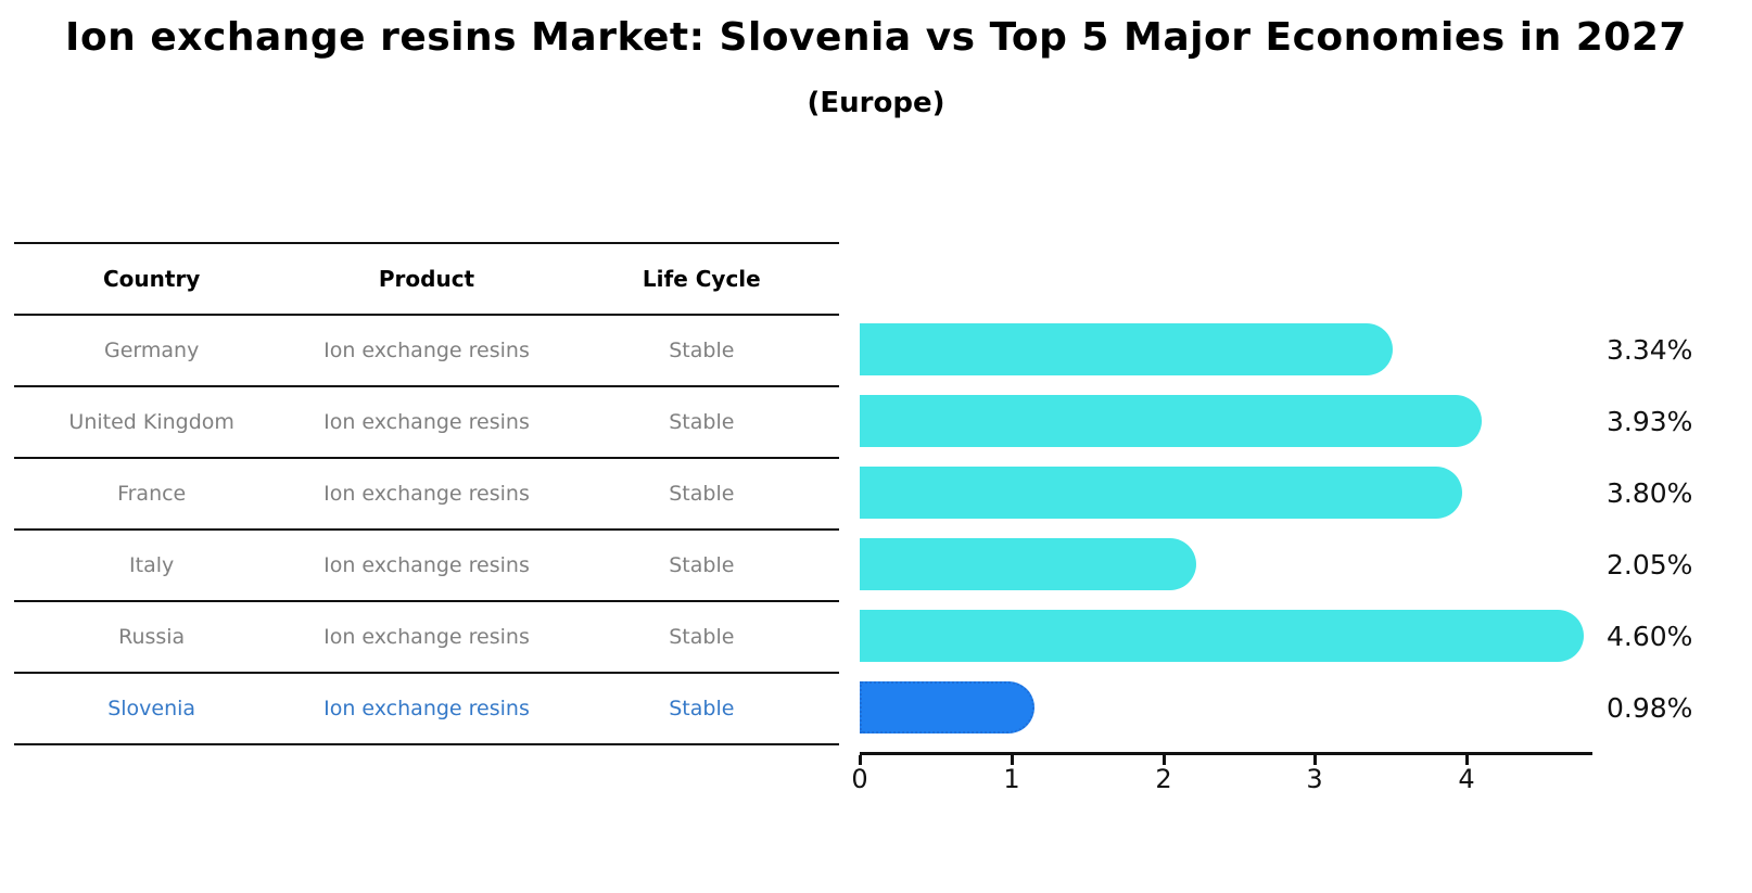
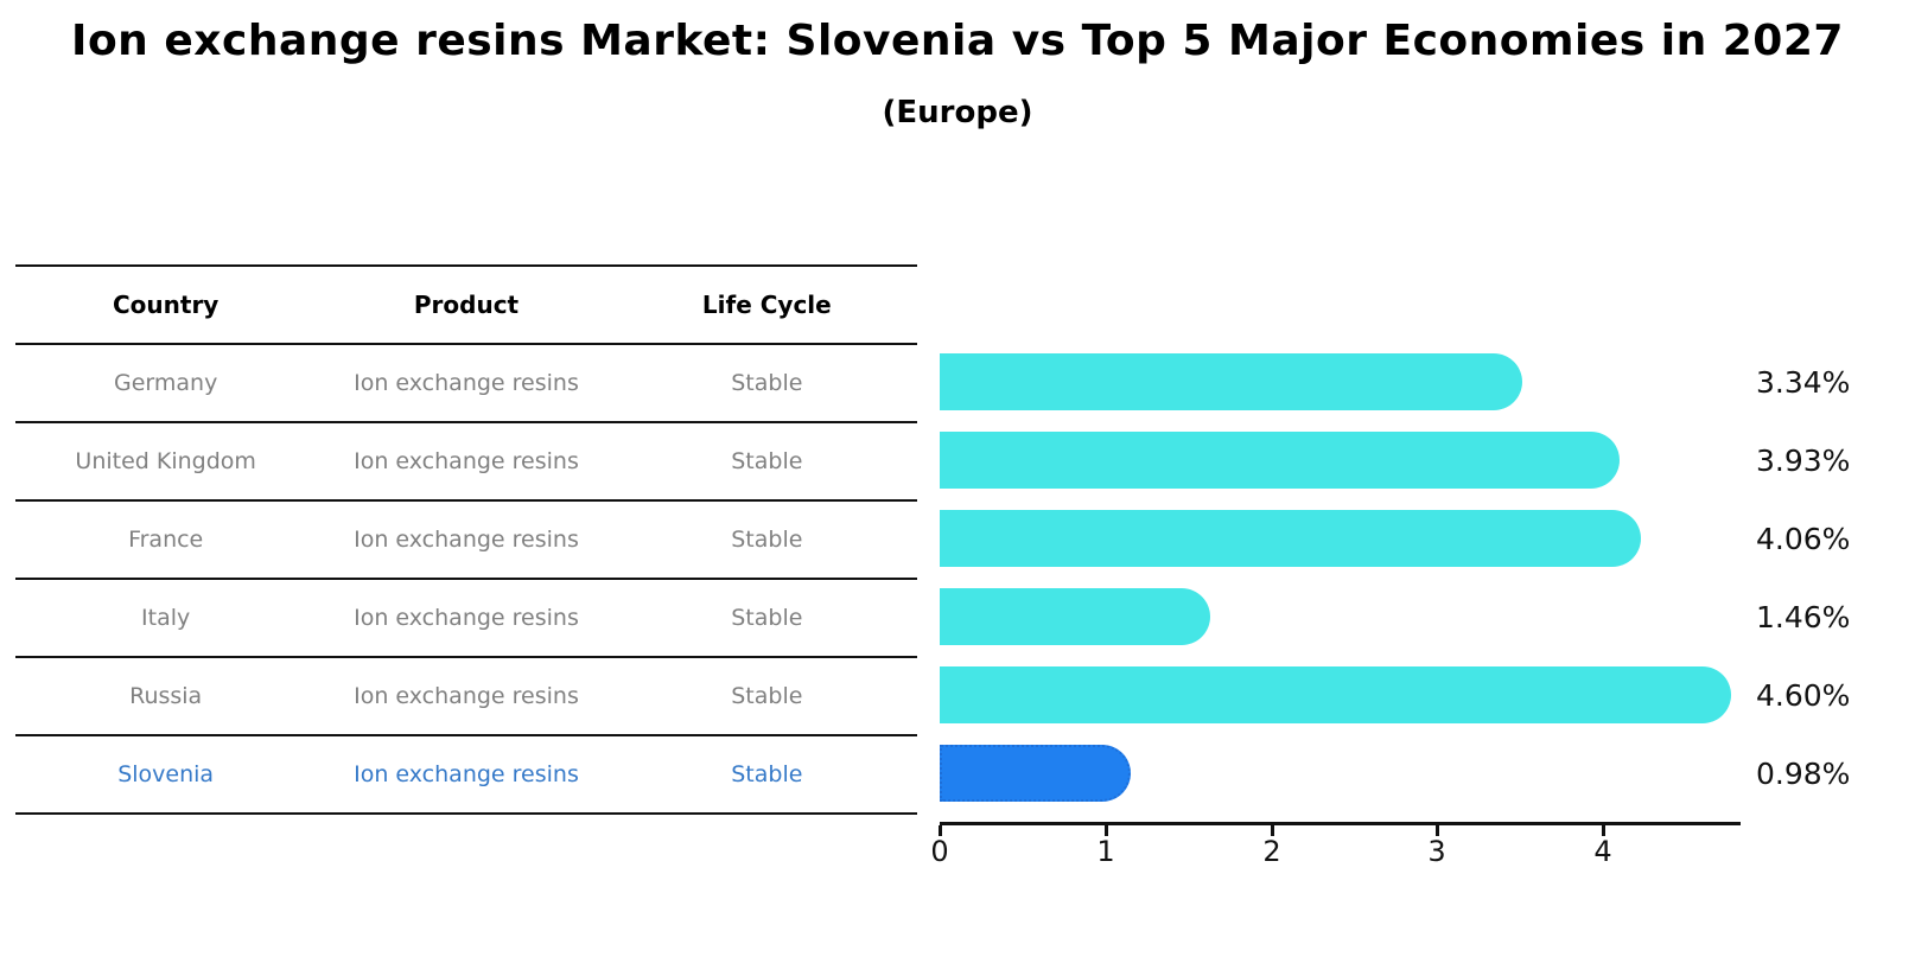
France: 3.80% -> 4.06%
Italy: 2.05% -> 1.46%
